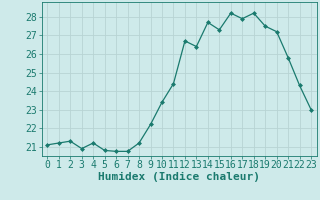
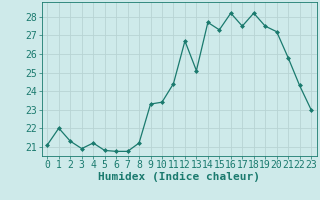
1: 21.2 -> 22.0
9: 22.2 -> 23.3
13: 26.4 -> 25.1
17: 27.9 -> 27.5
